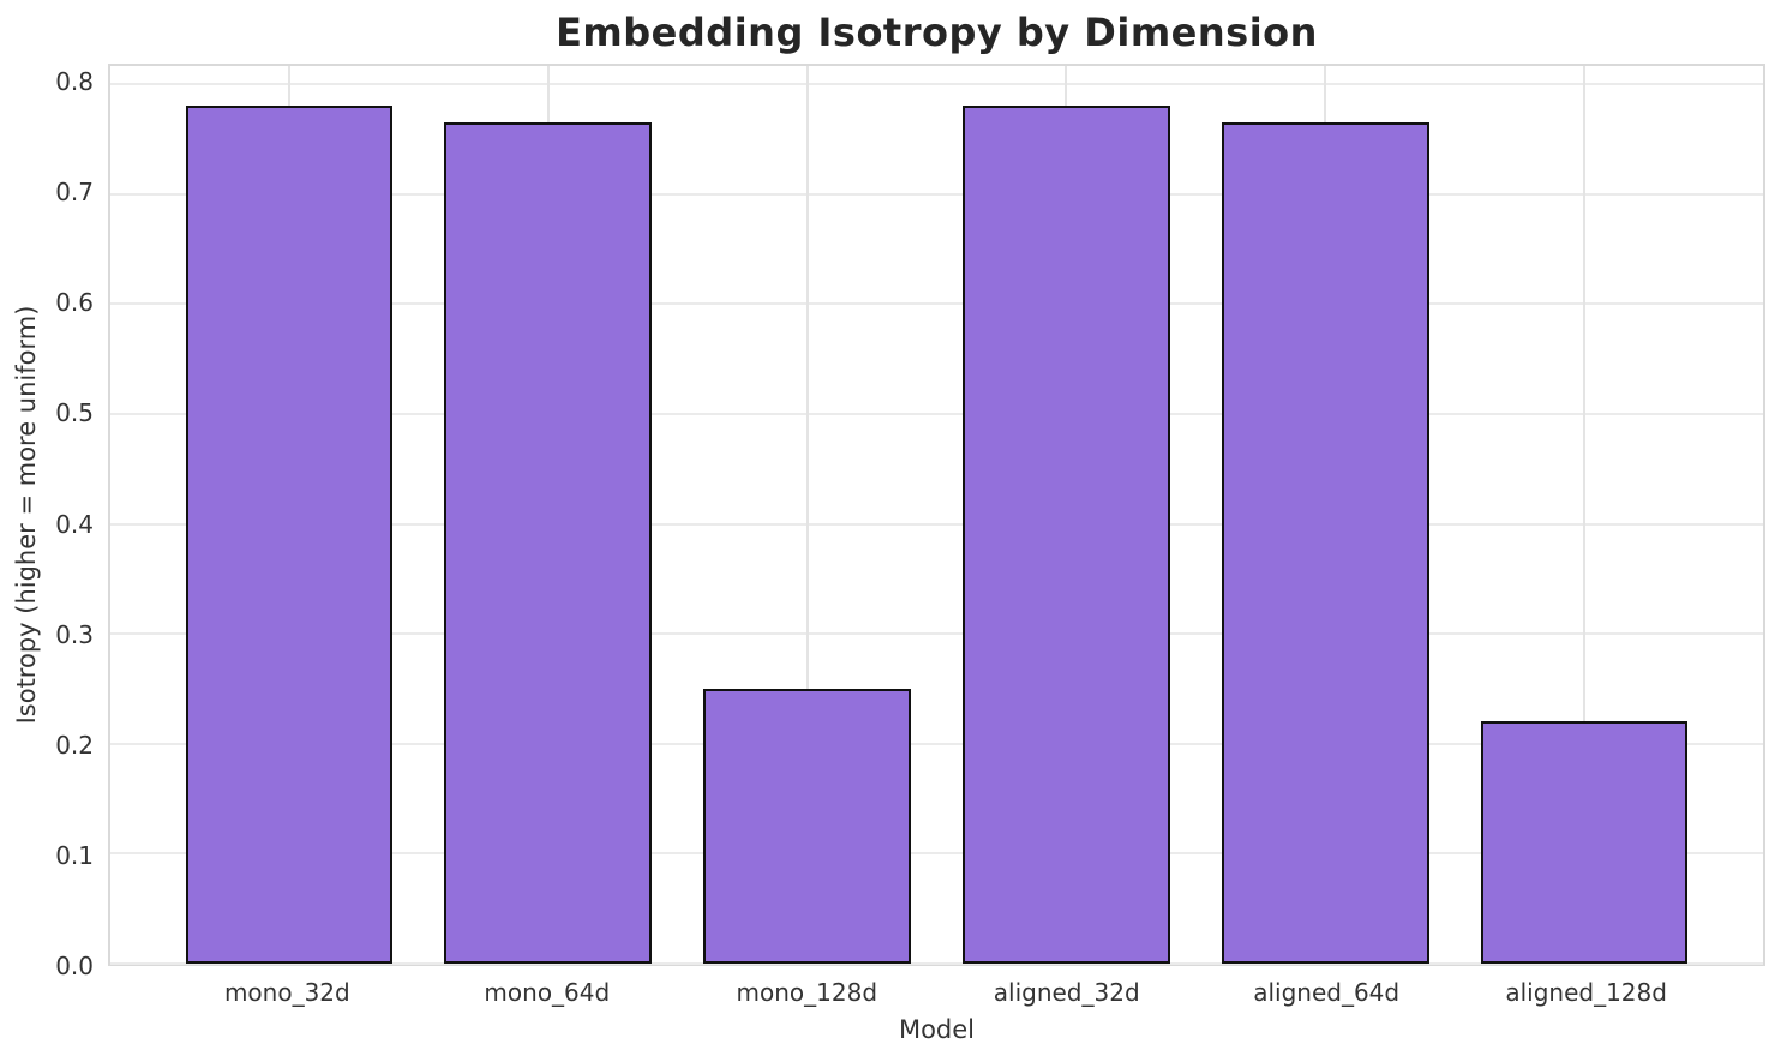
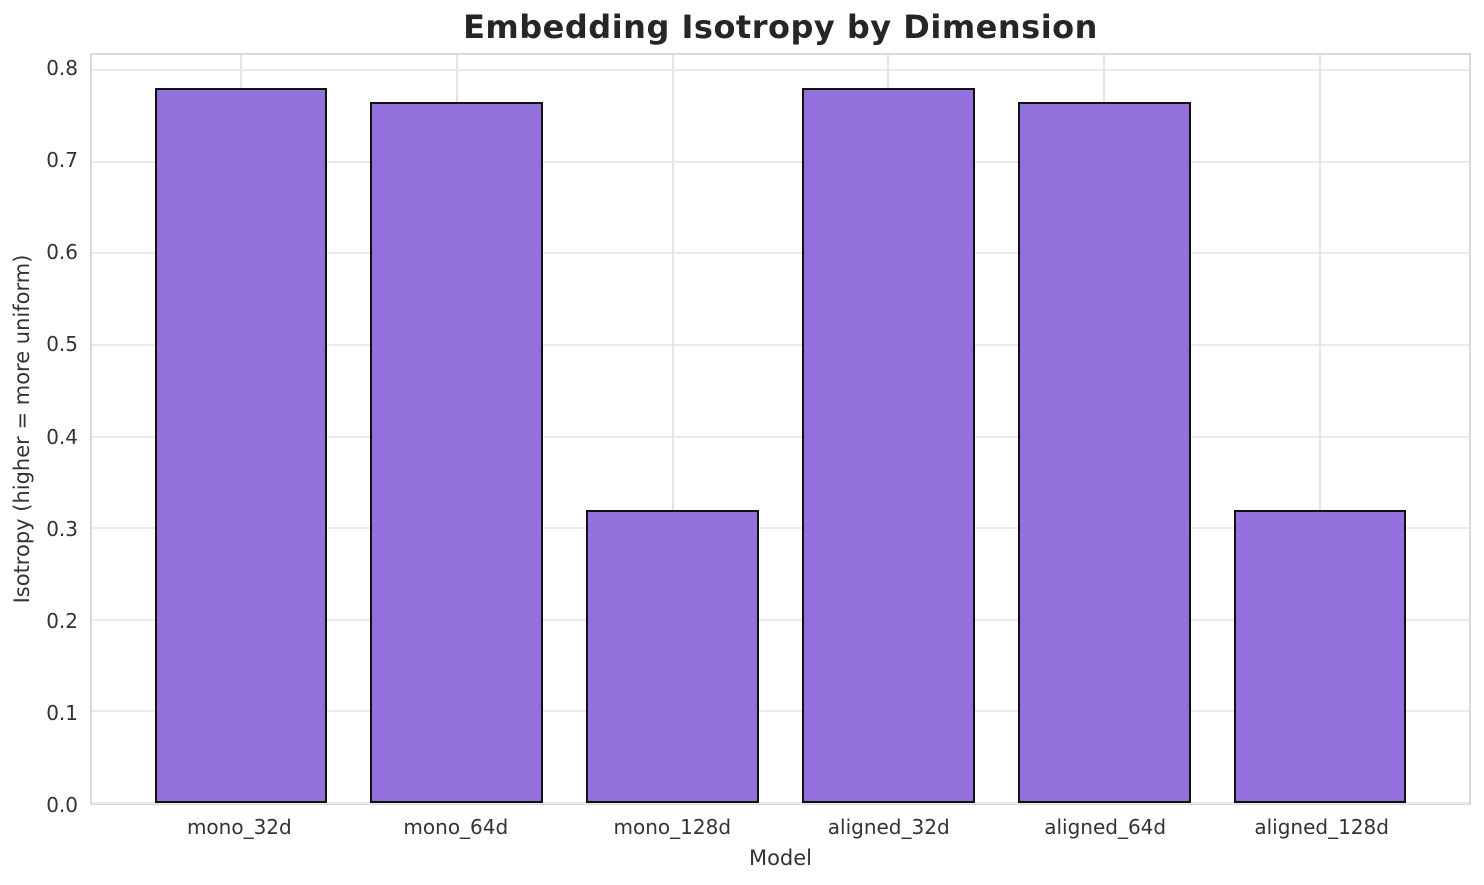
mono_128d: 0.25 -> 0.32
aligned_128d: 0.22 -> 0.32
